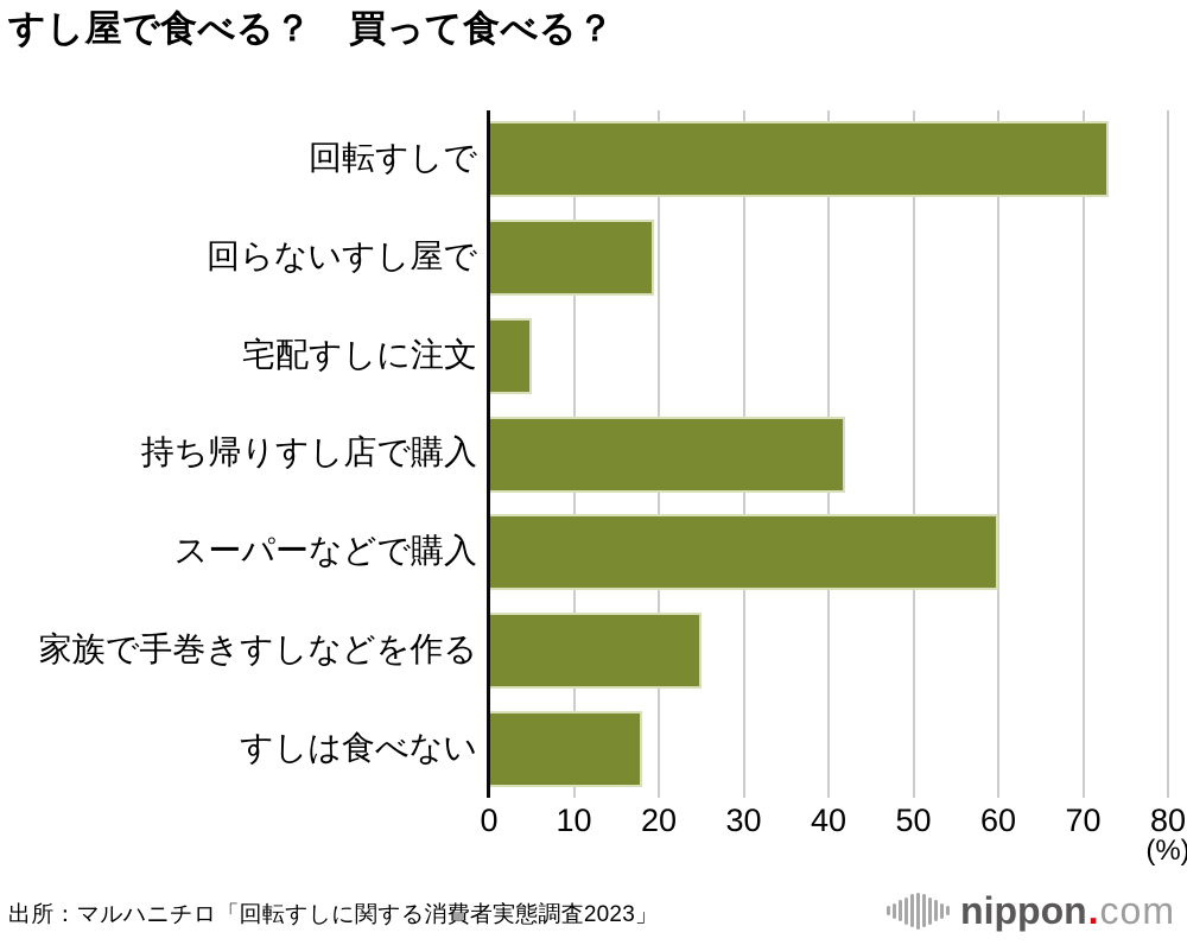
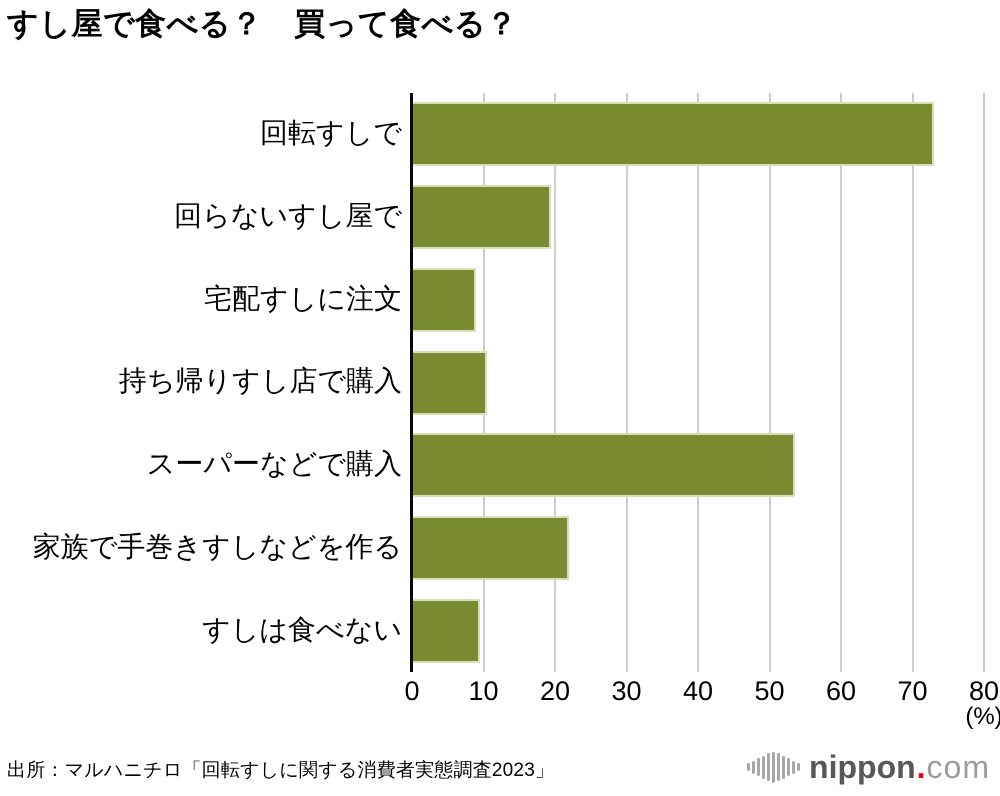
宅配すしに注文: 5 -> 9
持ち帰りすし店で購入: 42 -> 10
スーパーなどで購入: 60 -> 54
家族で手巻きすしなどを作る: 25 -> 22
すしは食べない: 18 -> 10
